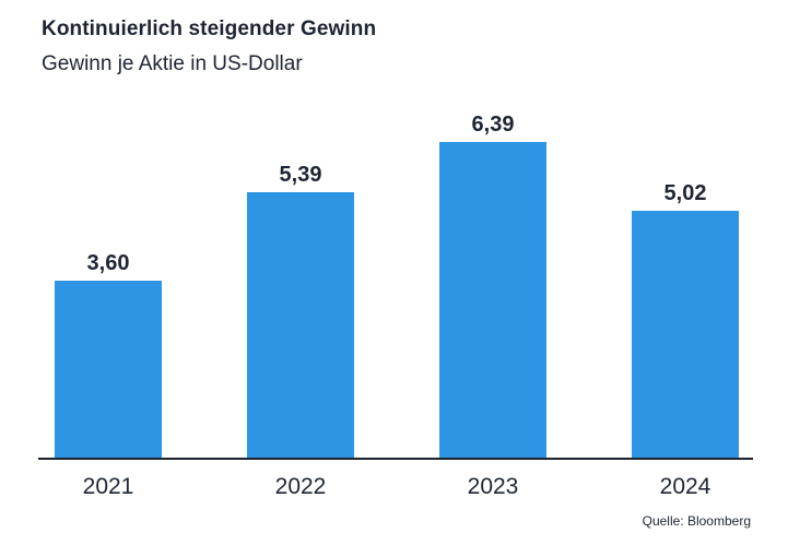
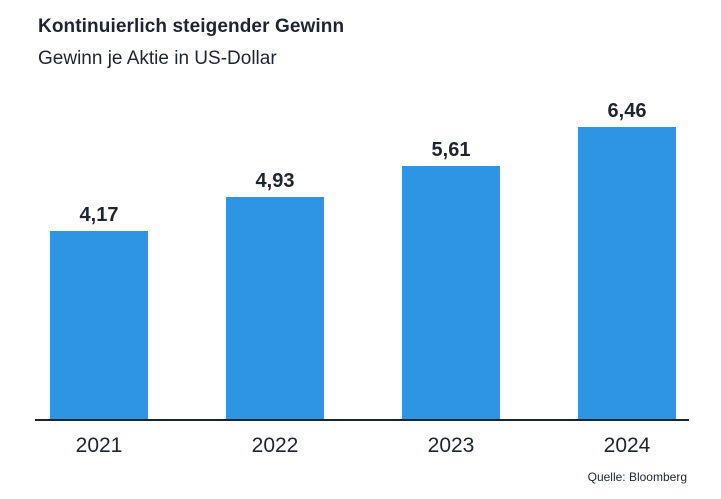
2021: 3,60 -> 4,17
2022: 5,39 -> 4,93
2023: 6,39 -> 5,61
2024: 5,02 -> 6,46
